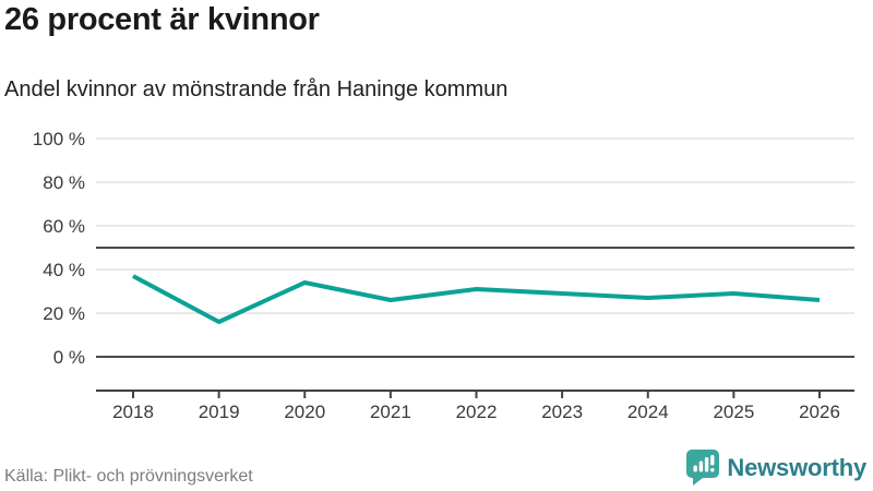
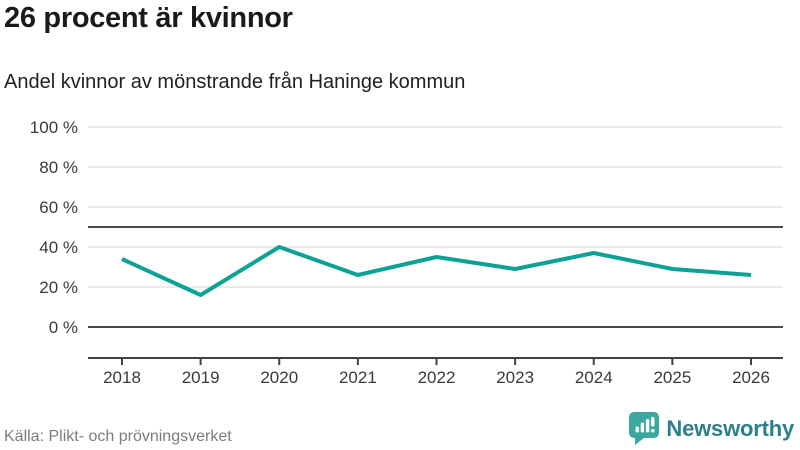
2018: 37% -> 34%
2020: 34% -> 40%
2022: 31% -> 35%
2024: 27% -> 37%
